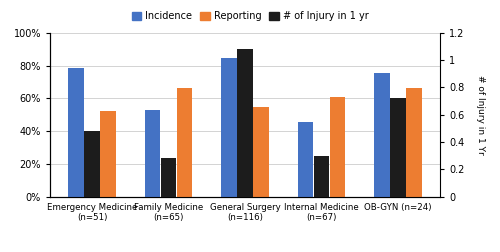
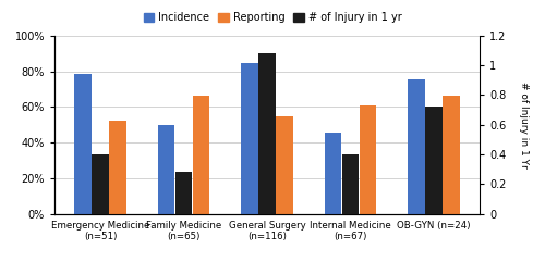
# of Injury in 1 yr/Emergency Medicine (n=51): 0.48 -> 0.40
Incidence/Family Medicine (n=65): 53% -> 49%
# of Injury in 1 yr/Internal Medicine (n=67): 0.30 -> 0.40
